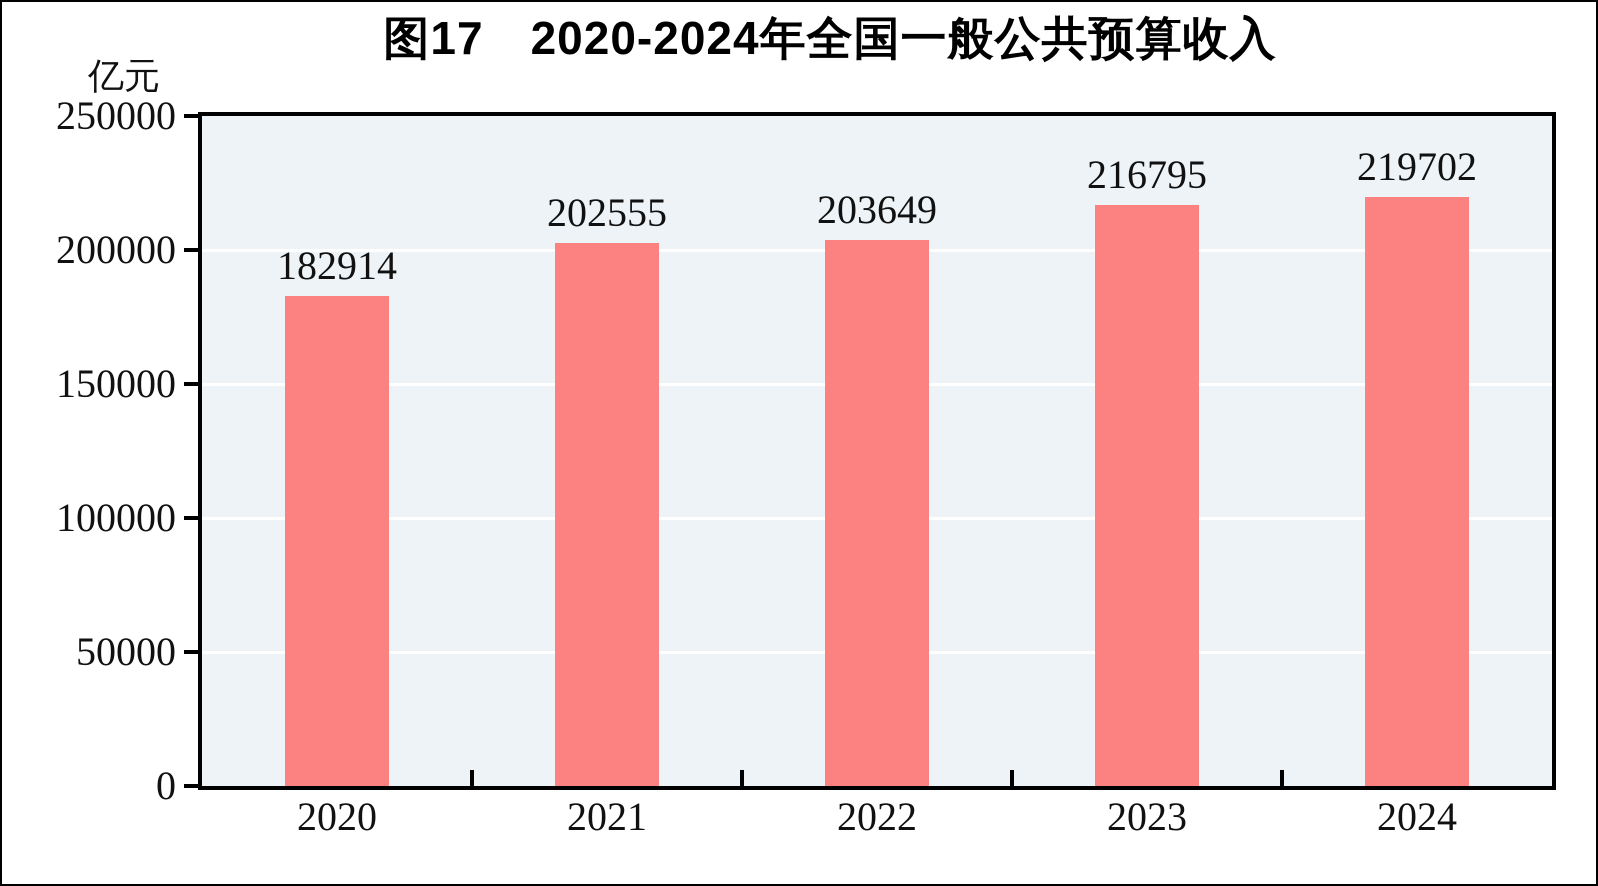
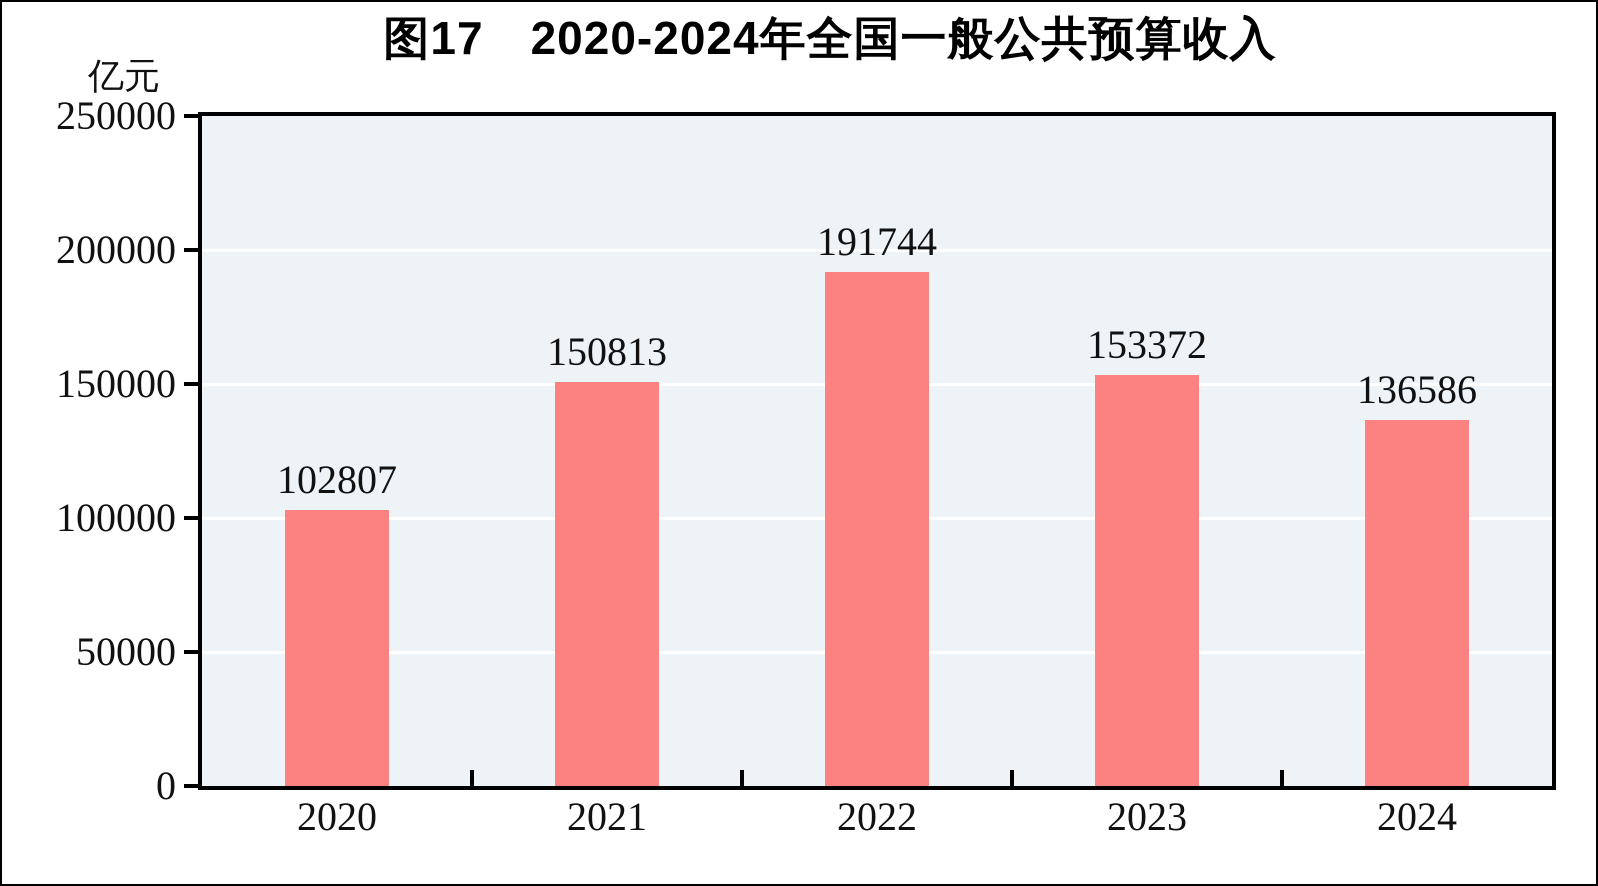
2020: 182914 -> 102807
2021: 202555 -> 150813
2022: 203649 -> 191744
2023: 216795 -> 153372
2024: 219702 -> 136586
